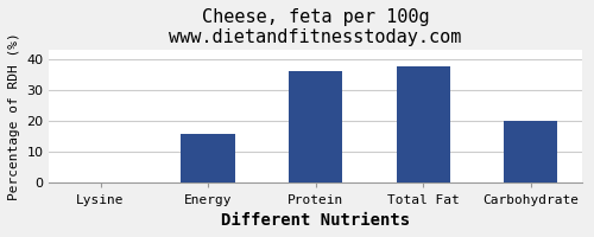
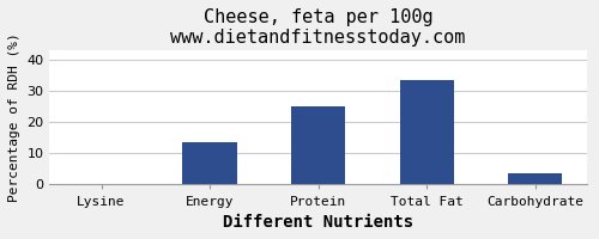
Energy: 16.0 -> 13.5
Protein: 36.0 -> 25.0
Total Fat: 37.5 -> 33.5
Carbohydrate: 20.0 -> 3.5
